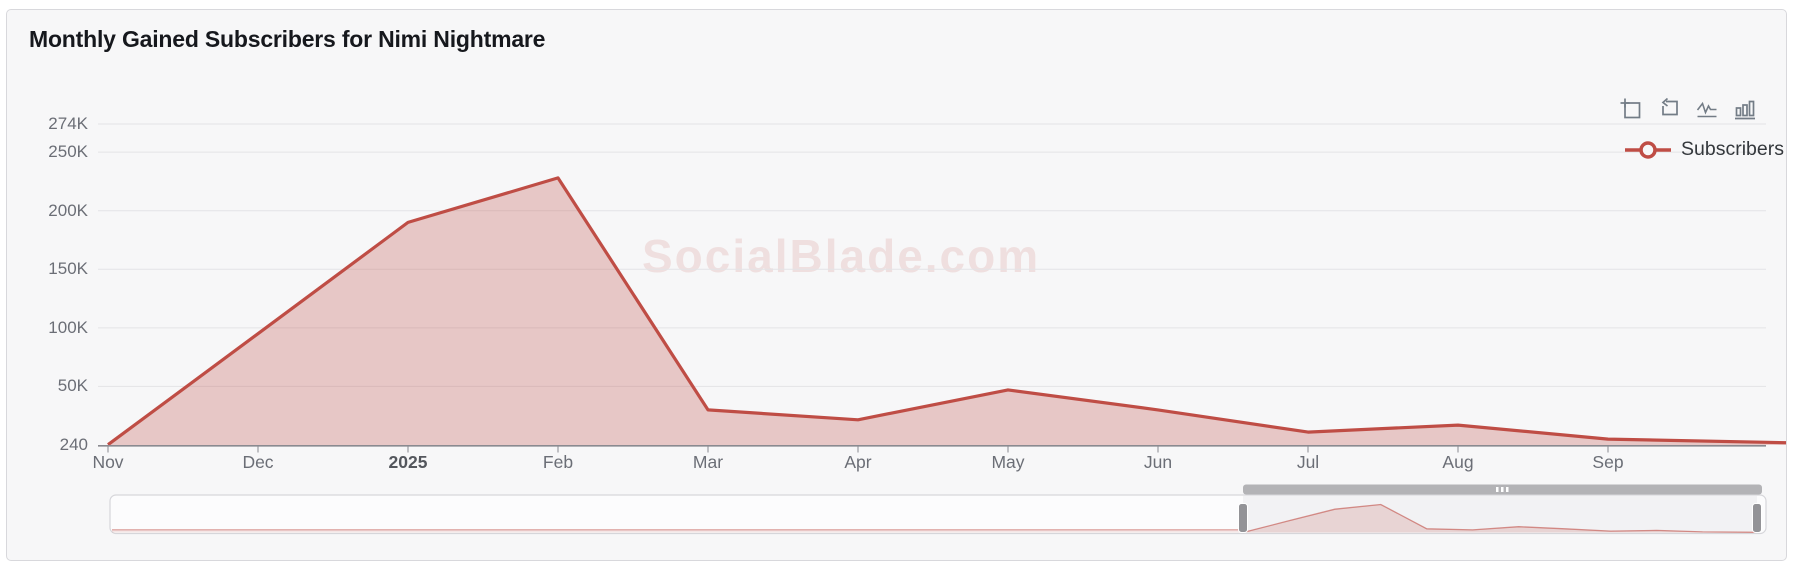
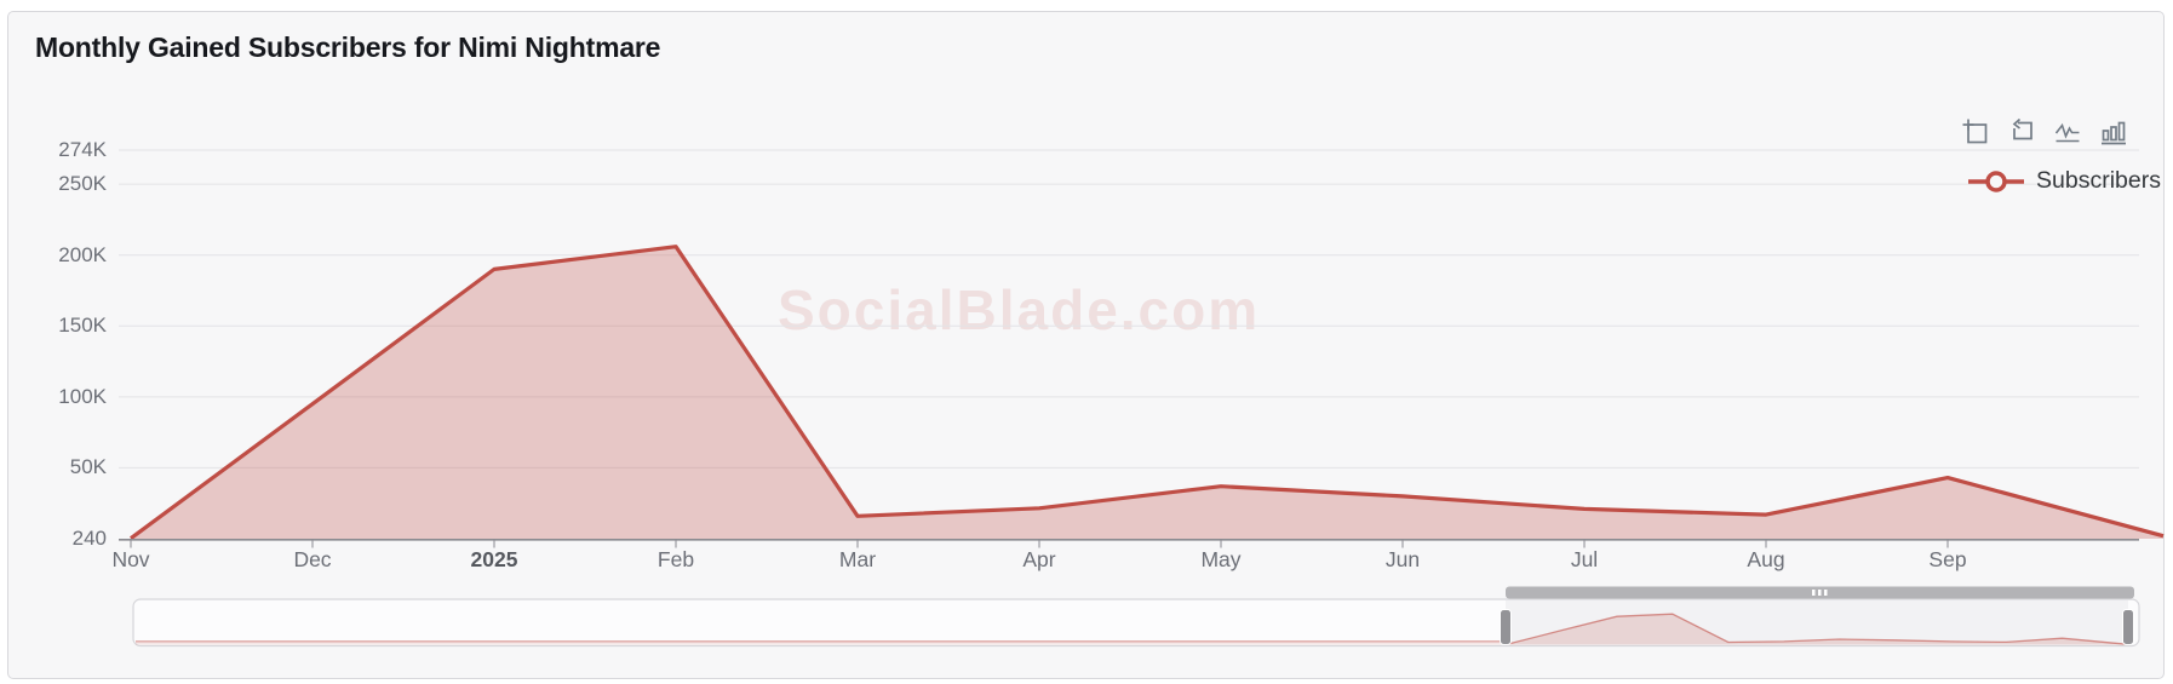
Feb: 228K -> 206K
Mar: 30K -> 16K
May: 47K -> 37K
Jul: 11K -> 21K
Sep: 5K -> 43K
